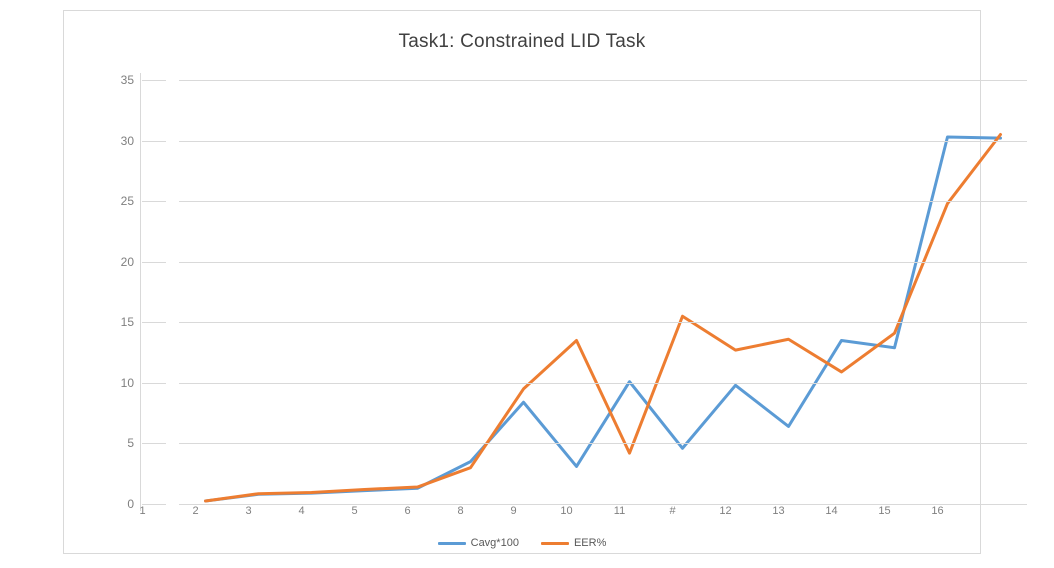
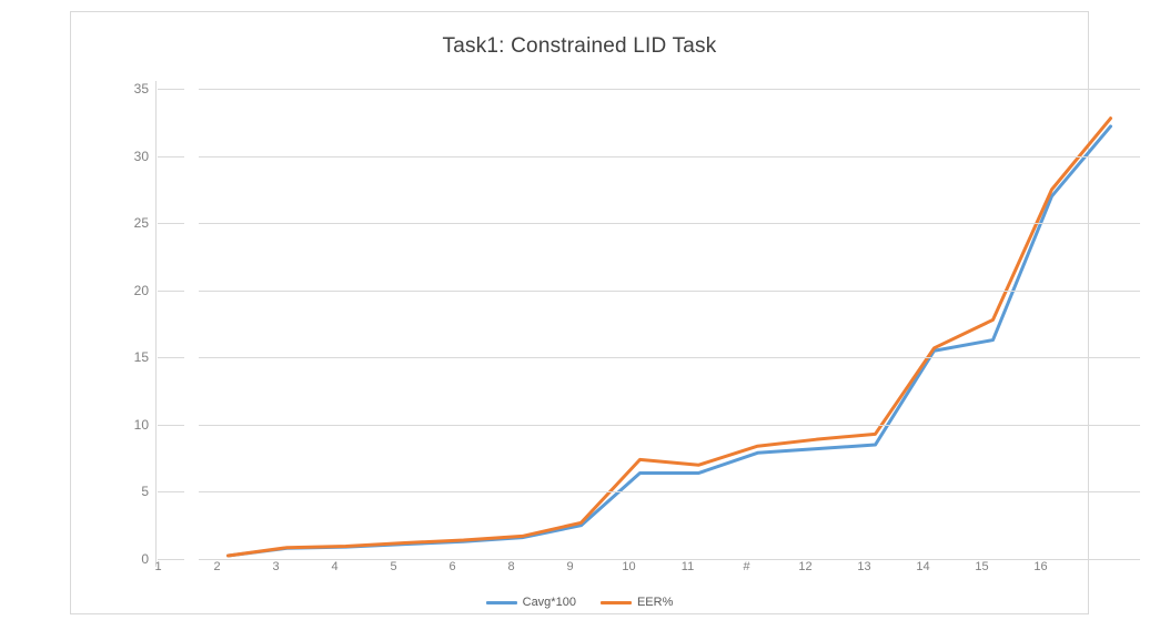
Cavg*100/6: 3.5 -> 1.6
EER%/6: 3.0 -> 1.7
Cavg*100/8: 8.4 -> 2.5
EER%/8: 9.5 -> 2.7
Cavg*100/9: 3.1 -> 6.4
EER%/9: 13.5 -> 7.4
Cavg*100/10: 10.1 -> 6.4
EER%/10: 4.2 -> 7.0
Cavg*100/11: 4.6 -> 7.9
EER%/11: 15.5 -> 8.4
Cavg*100/#: 9.8 -> 8.2
EER%/#: 12.7 -> 8.9
Cavg*100/12: 6.4 -> 8.5
EER%/12: 13.6 -> 9.3
Cavg*100/13: 13.5 -> 15.5
EER%/13: 10.9 -> 15.7
Cavg*100/14: 12.9 -> 16.3
EER%/14: 14.1 -> 17.8
Cavg*100/15: 30.3 -> 27.0
EER%/15: 24.8 -> 27.5
Cavg*100/16: 30.2 -> 32.2
EER%/16: 30.5 -> 32.8
